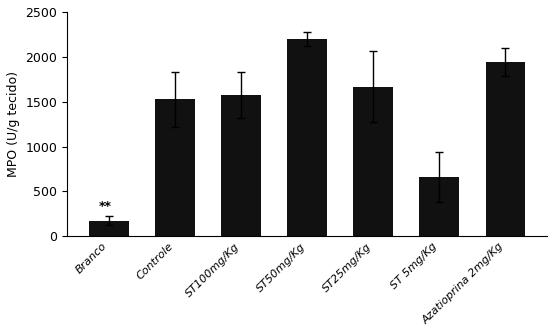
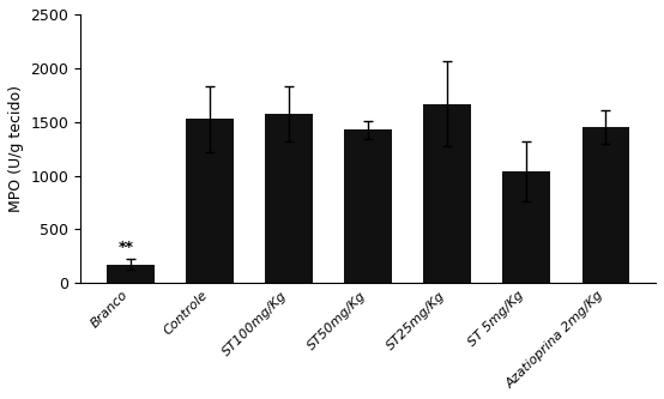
ST50mg/Kg: 2200 -> 1420
ST 5mg/Kg: 660 -> 1040
Azatioprina 2mg/Kg: 1940 -> 1450
